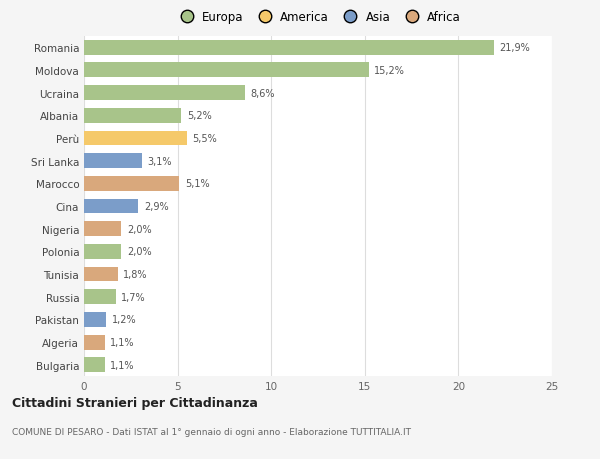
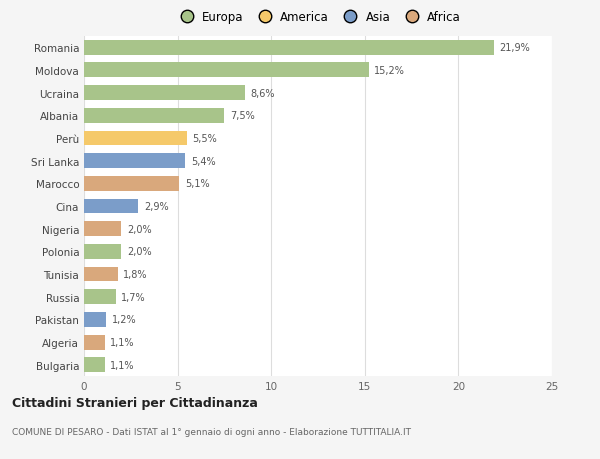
Albania: 5,2% -> 7,5%
Sri Lanka: 3,1% -> 5,4%
